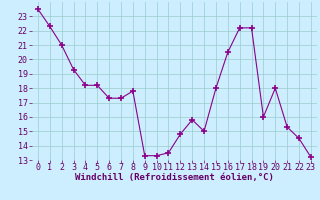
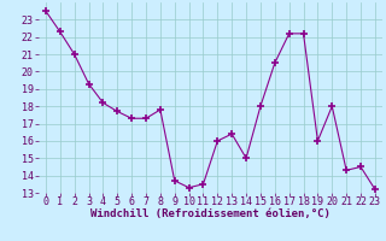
5: 18.2 -> 17.7
9: 13.3 -> 13.7
12: 14.8 -> 16.0
13: 15.8 -> 16.4
21: 15.3 -> 14.3
